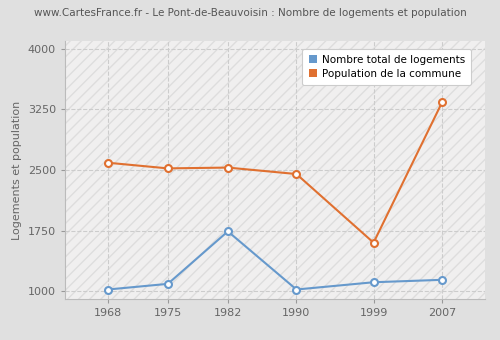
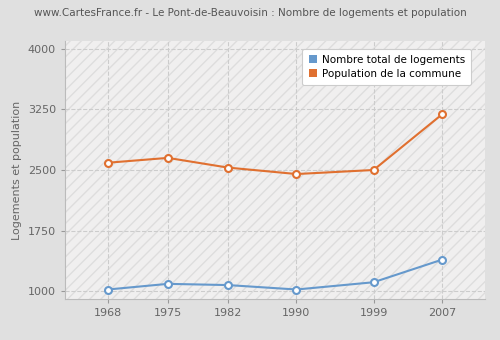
Population de la commune/1975: 2520 -> 2650
Nombre total de logements/1982: 1740 -> 1080
Population de la commune/1999: 1600 -> 2500
Nombre total de logements/2007: 1140 -> 1390
Population de la commune/2007: 3340 -> 3190
